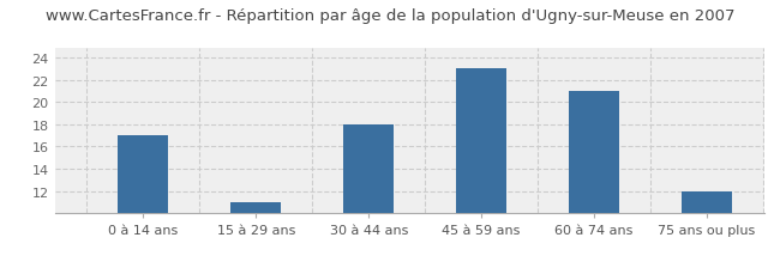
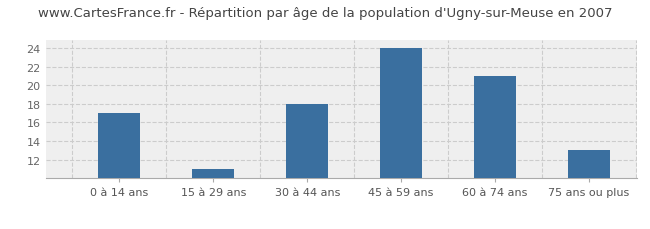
45 à 59 ans: 23 -> 24
75 ans ou plus: 12 -> 13
